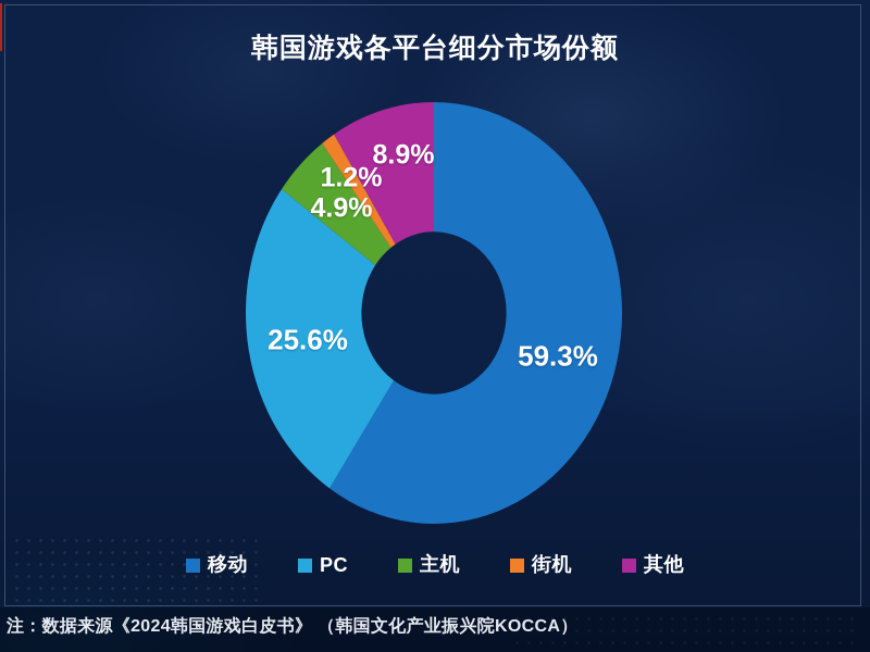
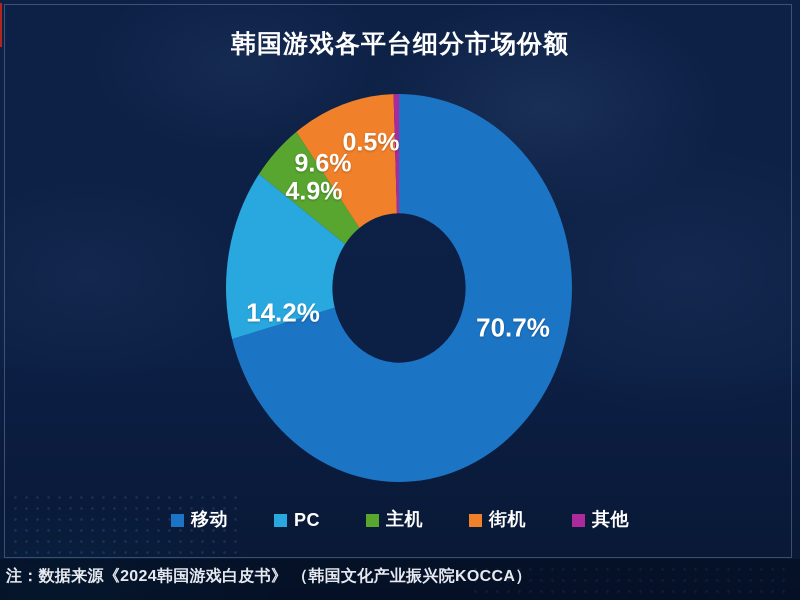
移动: 59.3% -> 70.7%
PC: 25.6% -> 14.2%
街机: 1.2% -> 9.6%
其他: 8.9% -> 0.5%
